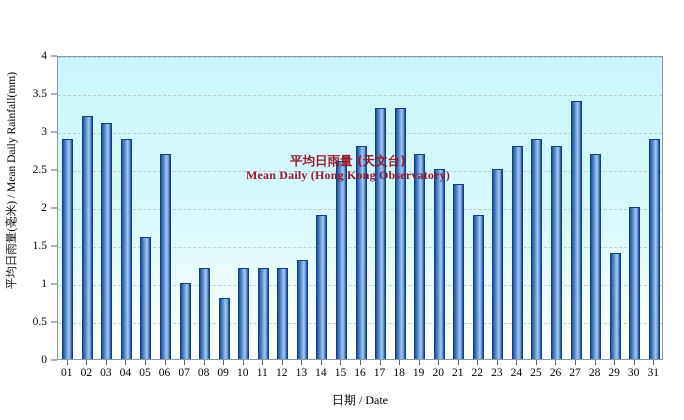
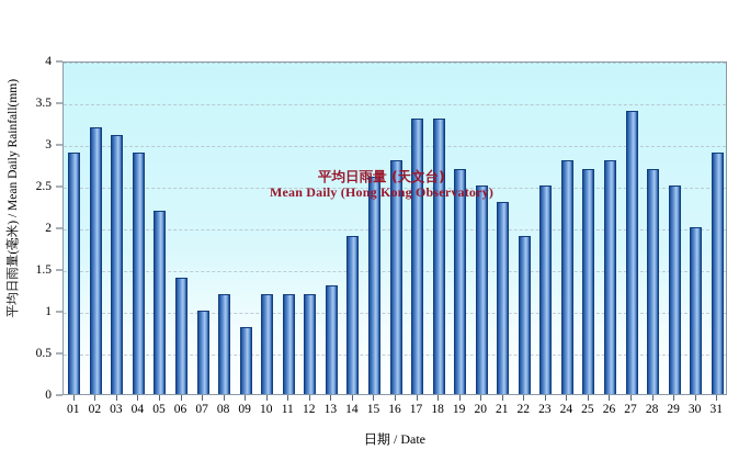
05: 1.6 -> 2.2
06: 2.7 -> 1.4
25: 2.9 -> 2.7
29: 1.4 -> 2.5
